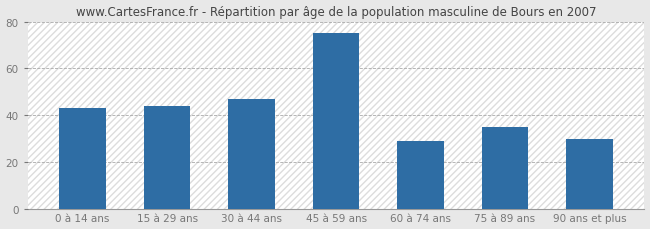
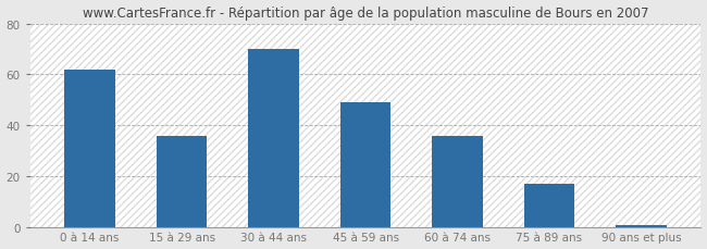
0 à 14 ans: 43 -> 62
15 à 29 ans: 44 -> 36
30 à 44 ans: 47 -> 70
45 à 59 ans: 75 -> 49
60 à 74 ans: 29 -> 36
75 à 89 ans: 35 -> 17
90 ans et plus: 30 -> 1
